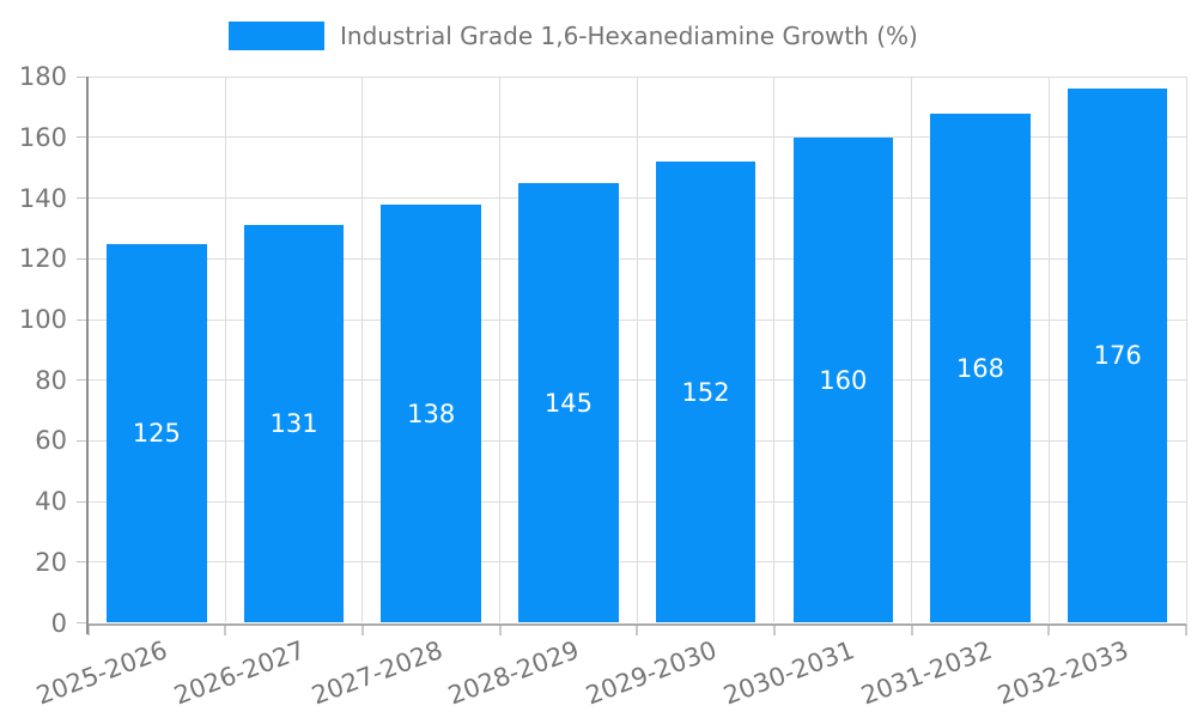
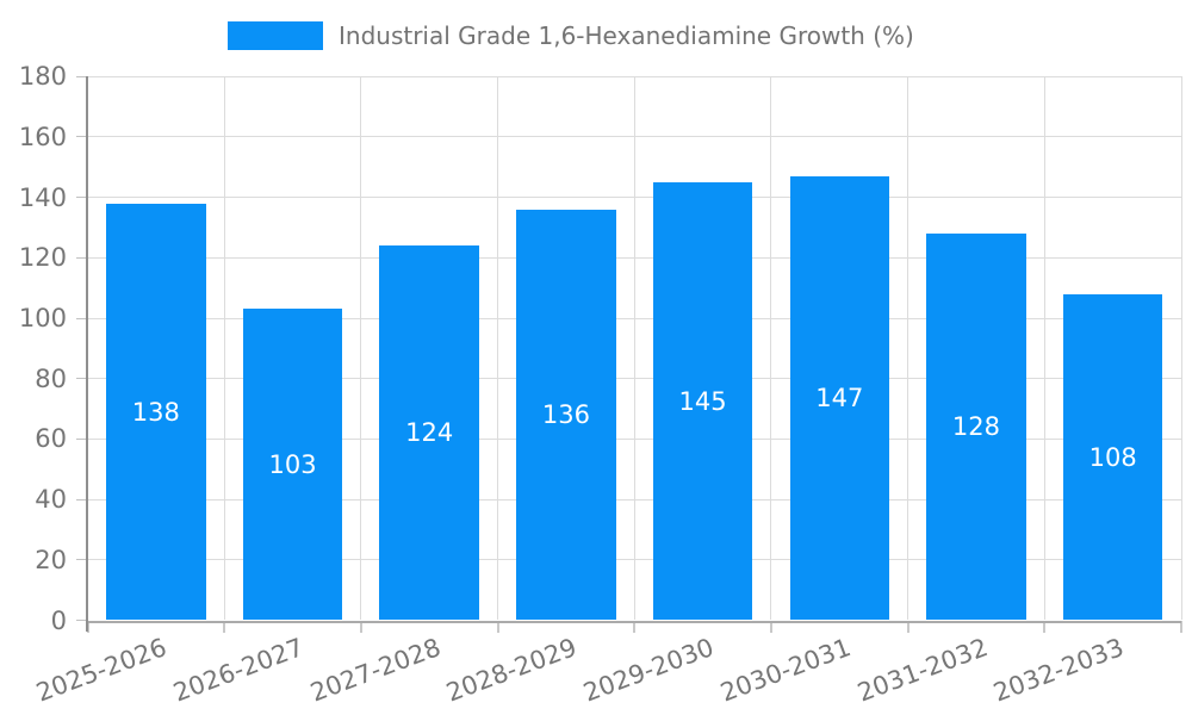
2025-2026: 125 -> 138
2026-2027: 131 -> 103
2027-2028: 138 -> 124
2028-2029: 145 -> 136
2029-2030: 152 -> 145
2030-2031: 160 -> 147
2031-2032: 168 -> 128
2032-2033: 176 -> 108
